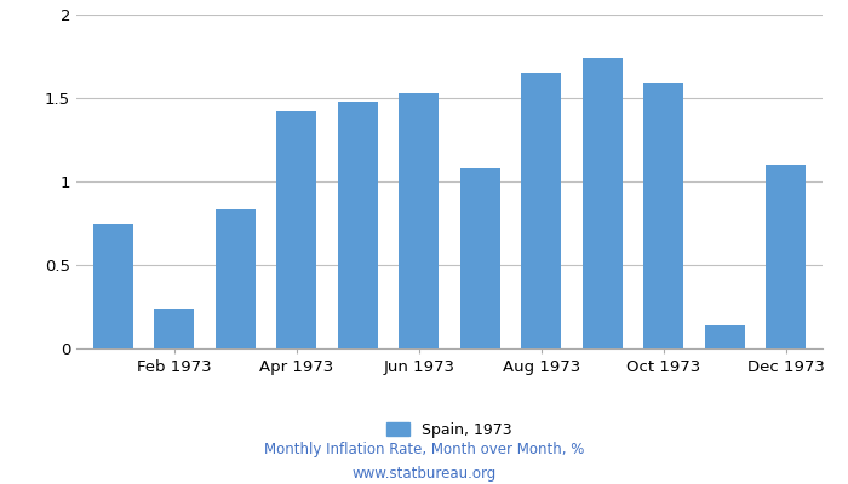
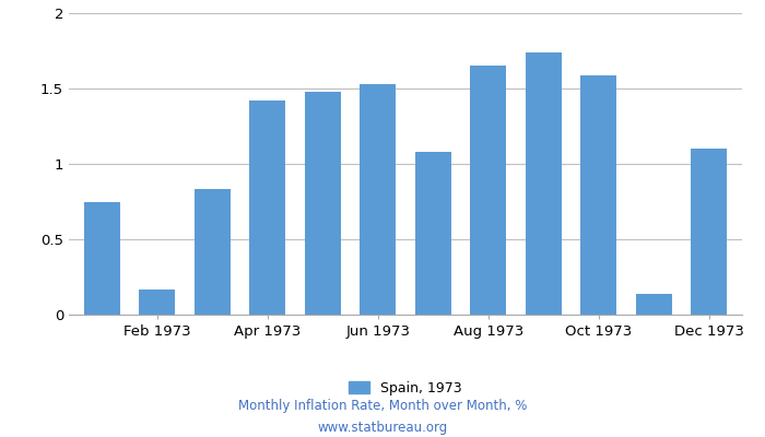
Feb 1973: 0.24 -> 0.17
